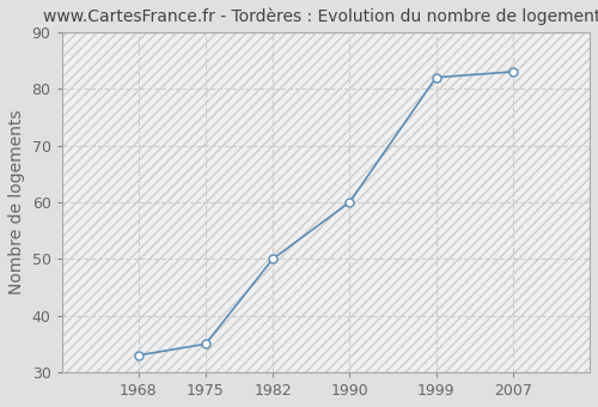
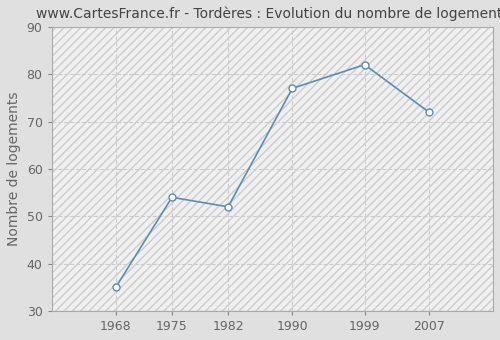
1968: 33 -> 35
1975: 35 -> 54
1982: 50 -> 52
1990: 60 -> 77
2007: 83 -> 72
